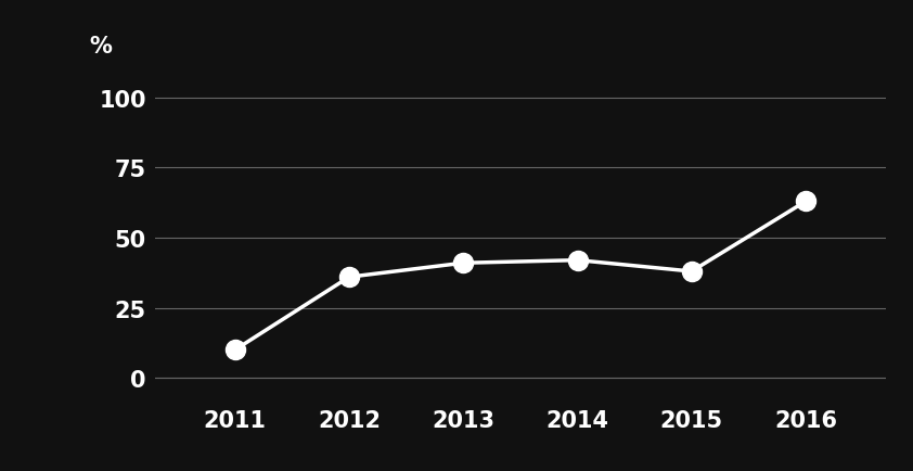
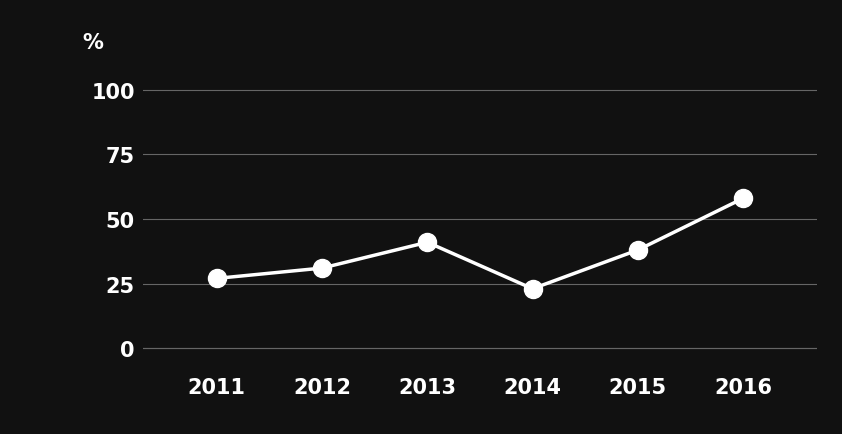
2011: 10 -> 27
2012: 36 -> 31
2014: 42 -> 23
2016: 63 -> 58
